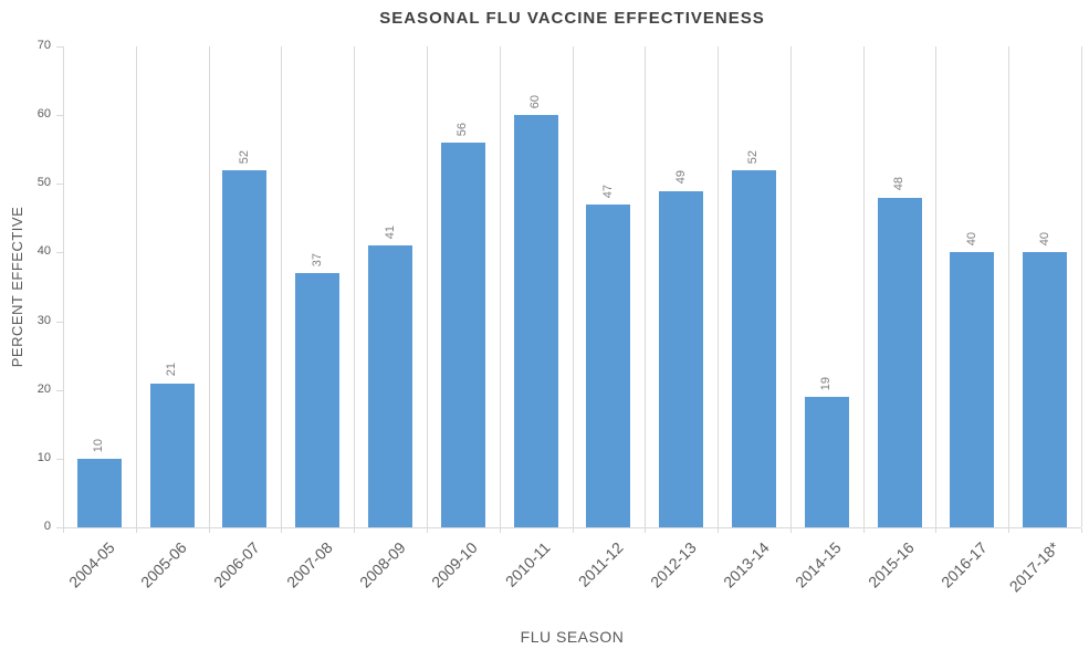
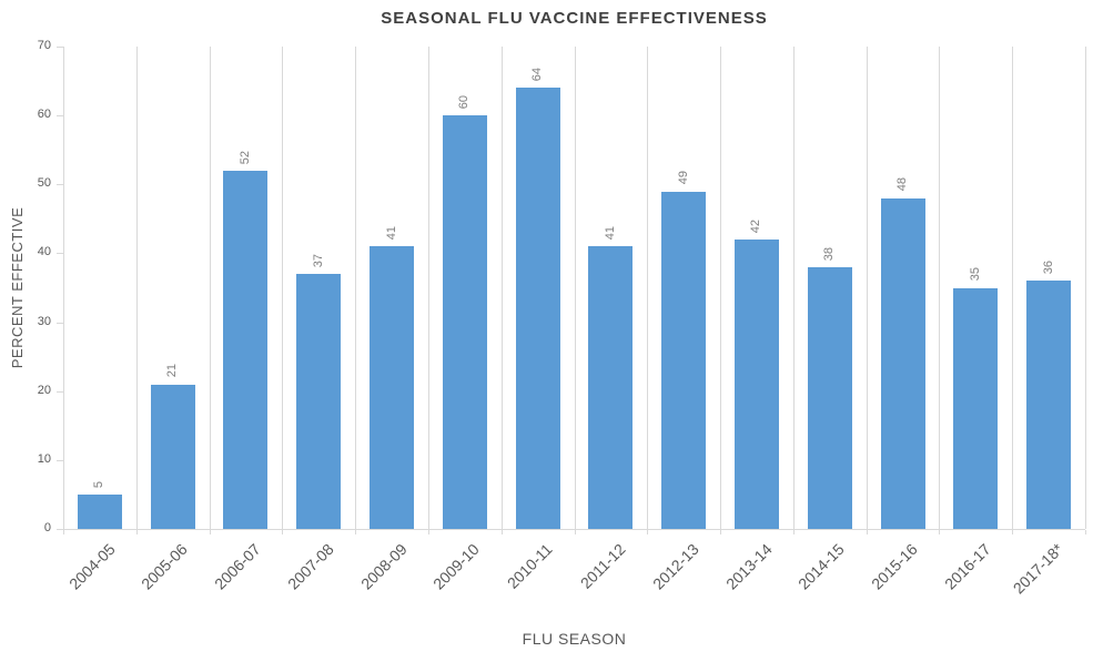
2004-05: 10 -> 5
2009-10: 56 -> 60
2010-11: 60 -> 64
2011-12: 47 -> 41
2013-14: 52 -> 42
2014-15: 19 -> 38
2016-17: 40 -> 35
2017-18*: 40 -> 36
